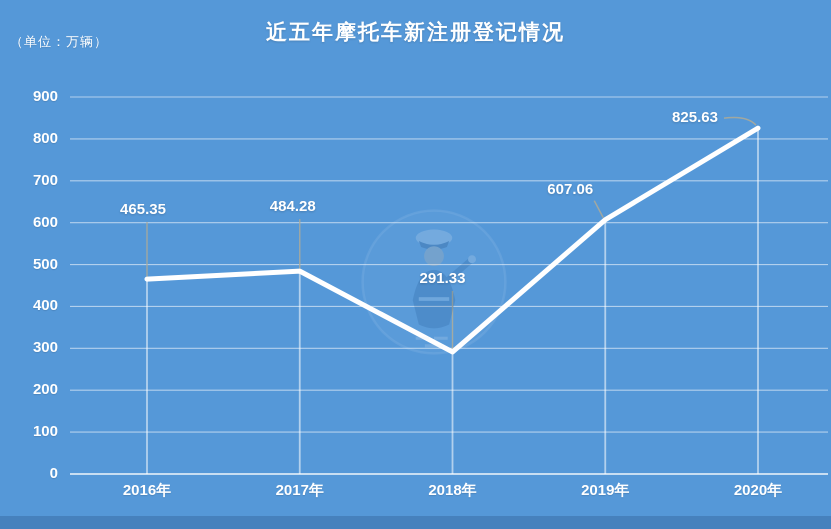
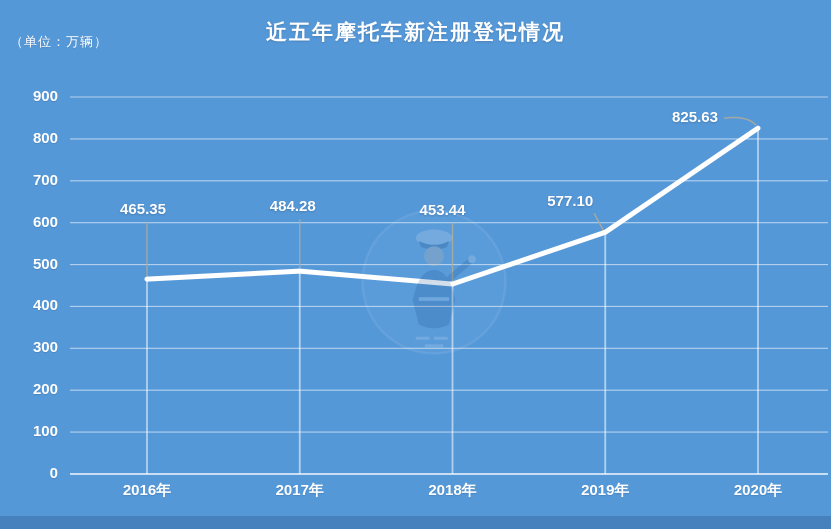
2018年: 291.33 -> 453.44
2019年: 607.06 -> 577.10
